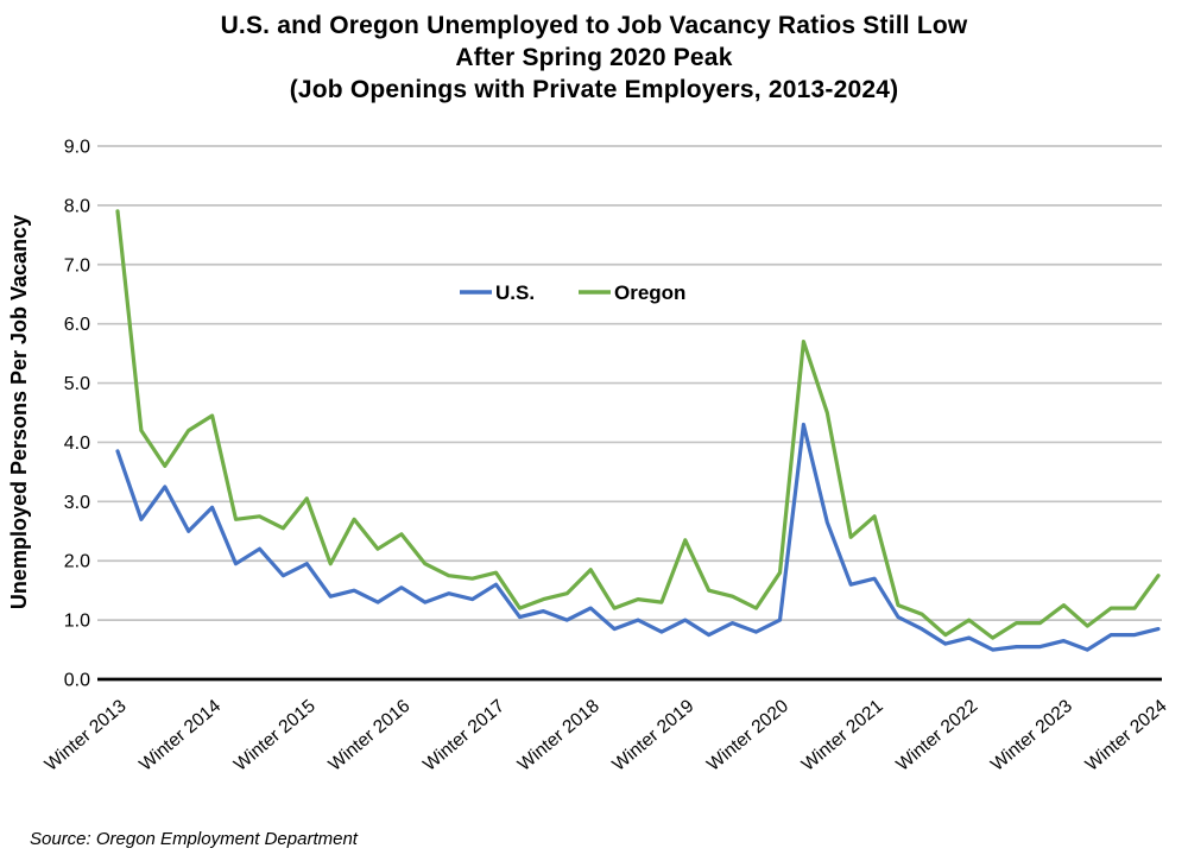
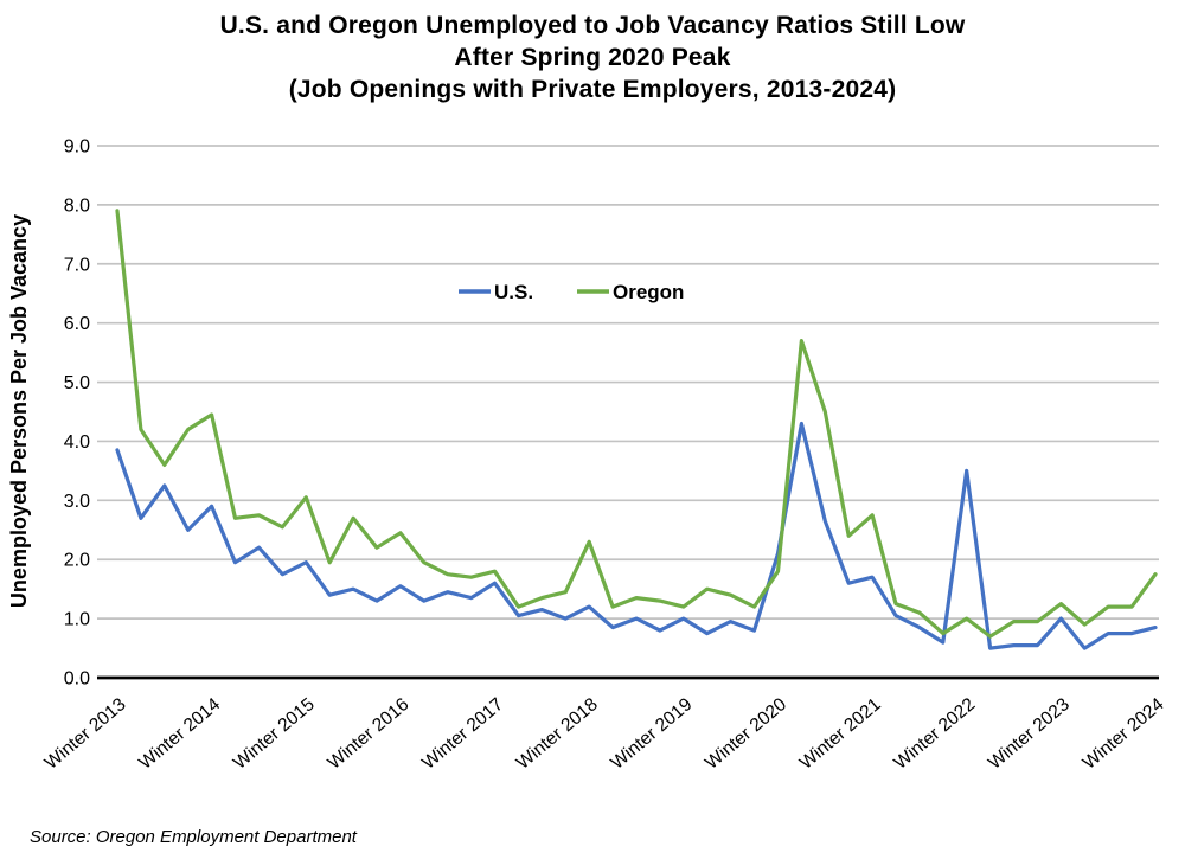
Oregon/Winter 2018: 1.9 -> 2.3
Oregon/Winter 2019: 2.4 -> 1.2
U.S./Winter 2020: 1.0 -> 2.1
U.S./Winter 2022: 0.7 -> 3.5
U.S./Winter 2023: 0.7 -> 1.0
